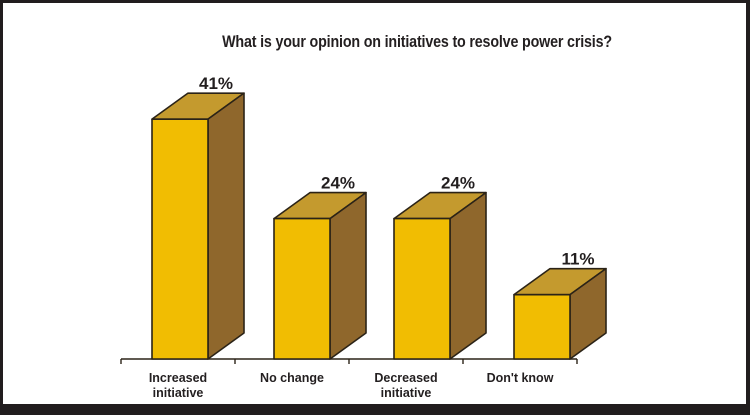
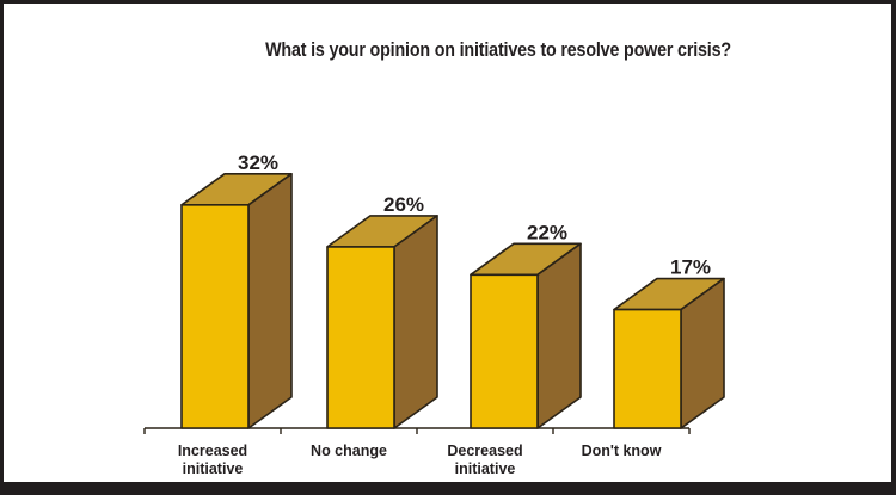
Increased initiative: 41% -> 32%
No change: 24% -> 26%
Decreased initiative: 24% -> 22%
Don't know: 11% -> 17%
